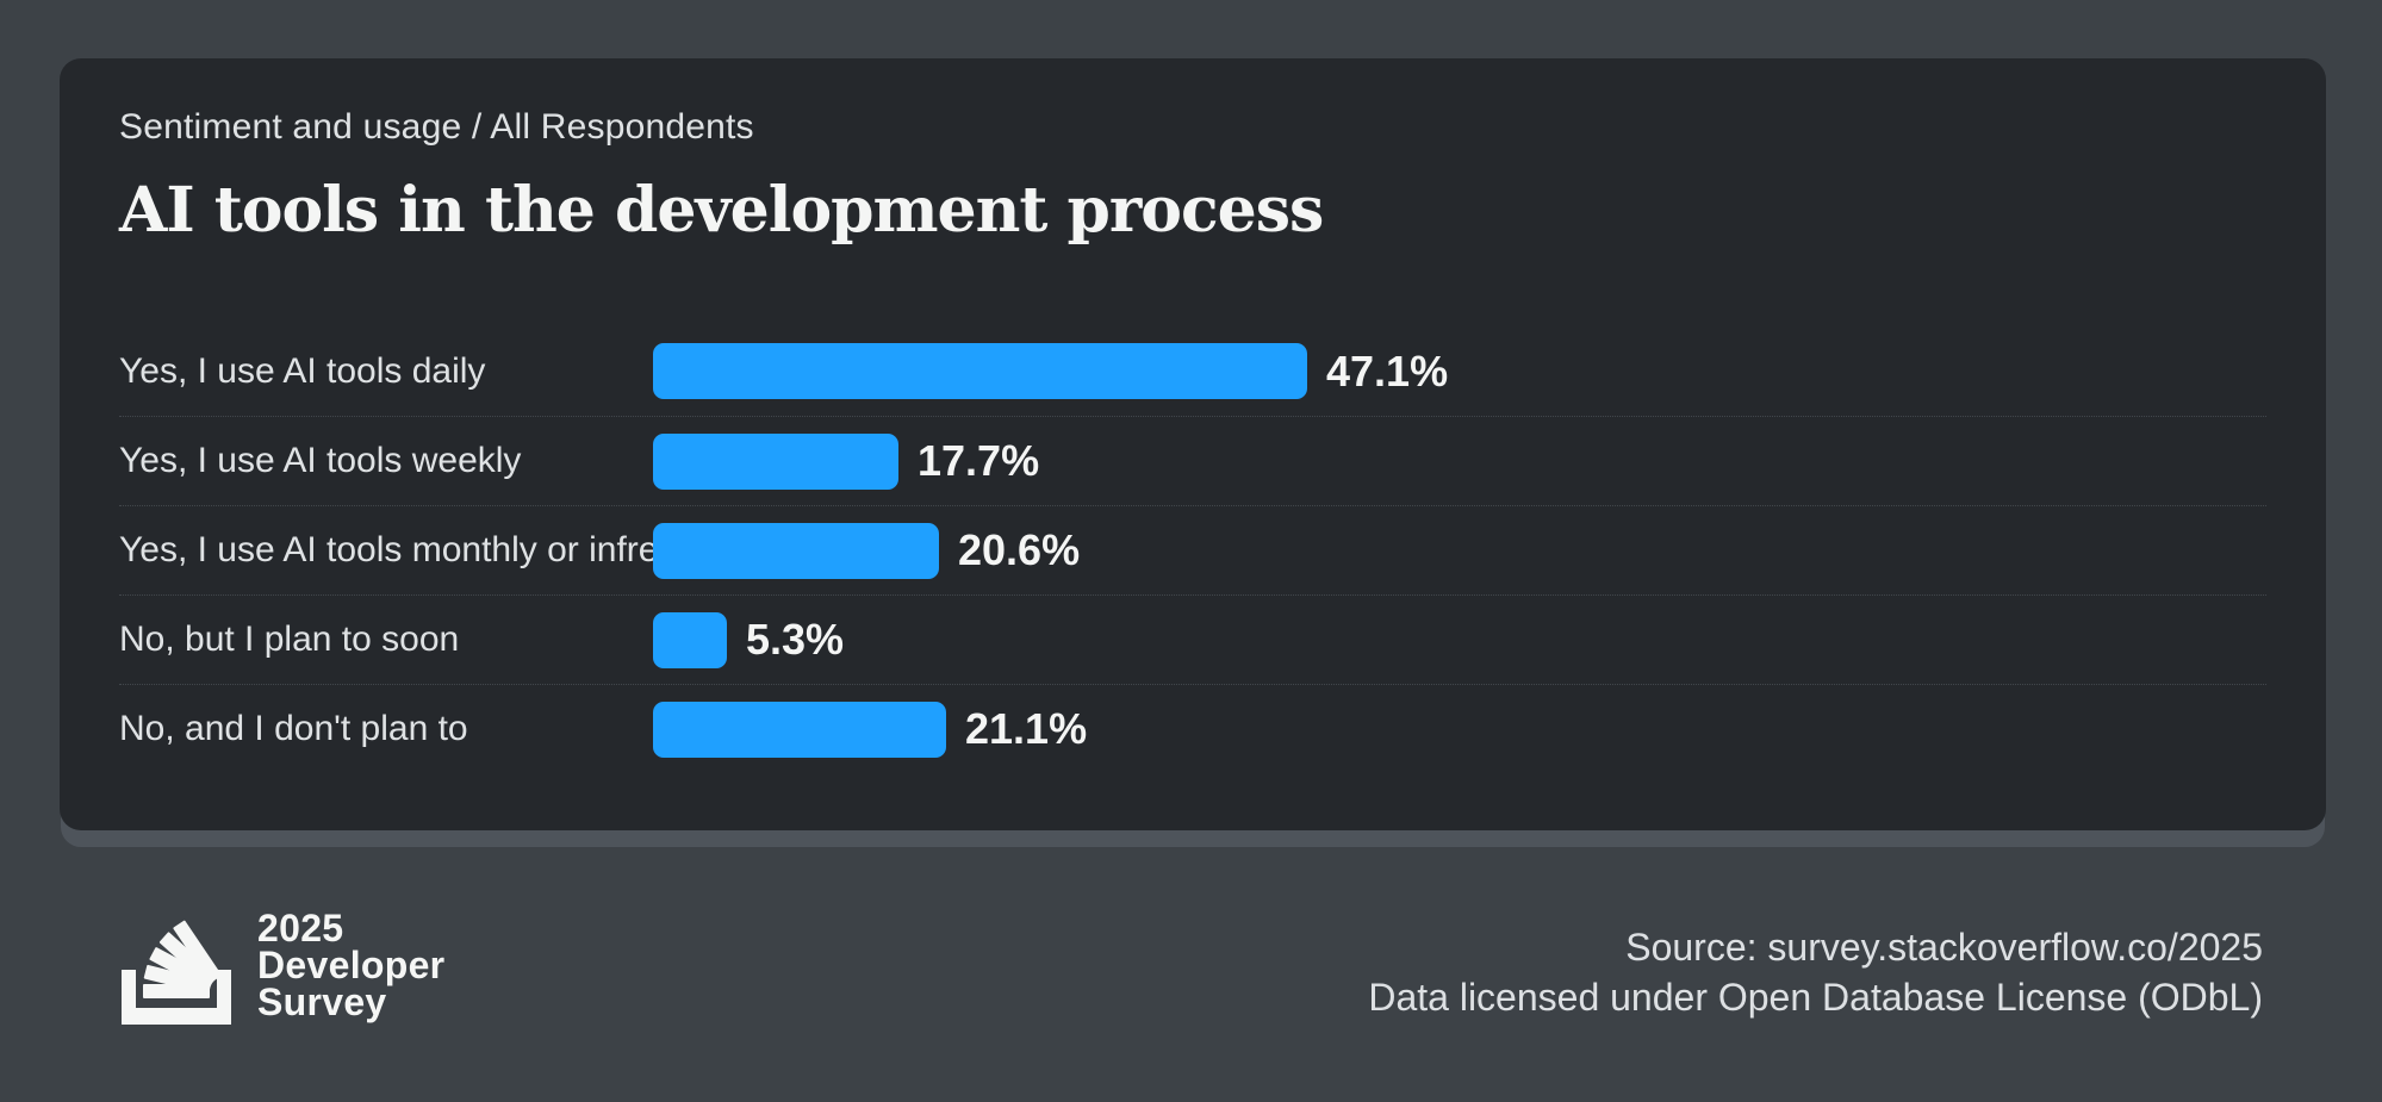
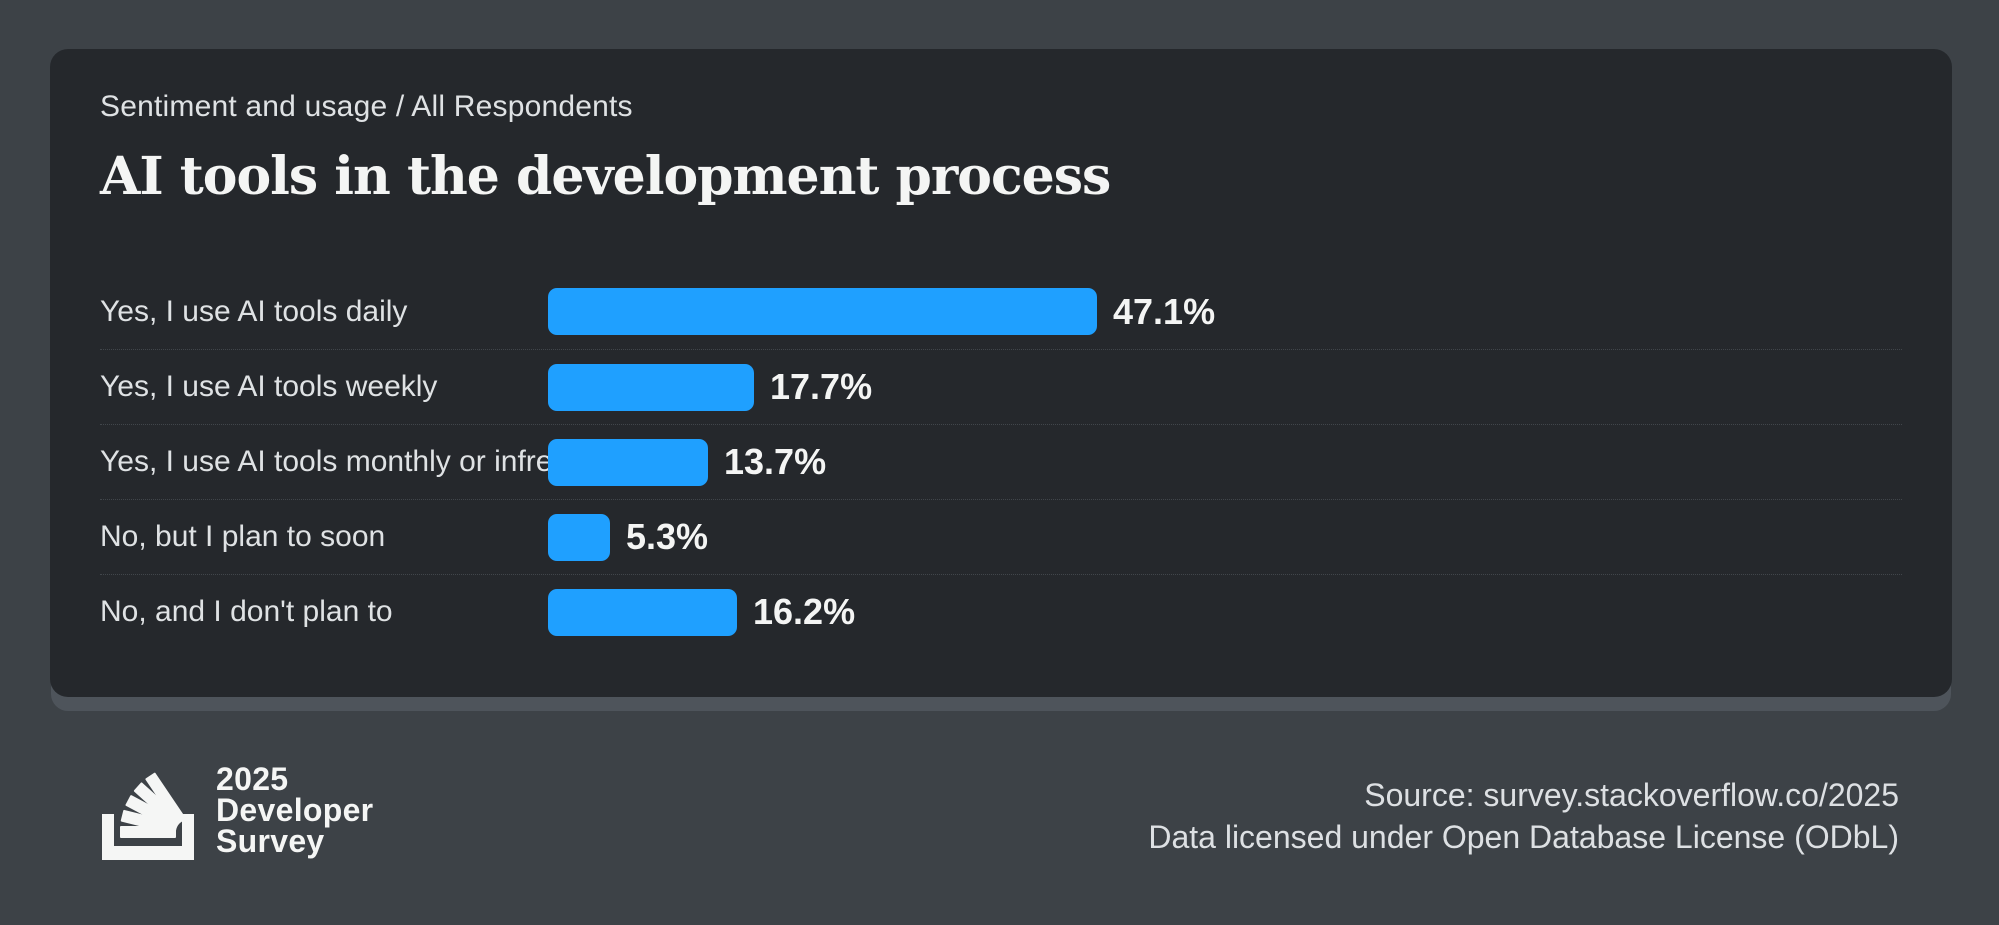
Yes, I use AI tools monthly or infrequently: 20.6% -> 13.7%
No, and I don't plan to: 21.1% -> 16.2%
